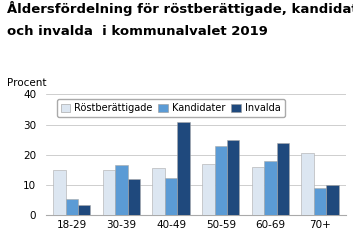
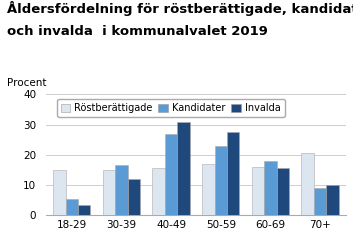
Kandidater/40-49: 12.5 -> 27.0
Invalda/50-59: 25.0 -> 27.5
Invalda/60-69: 24.0 -> 15.5
